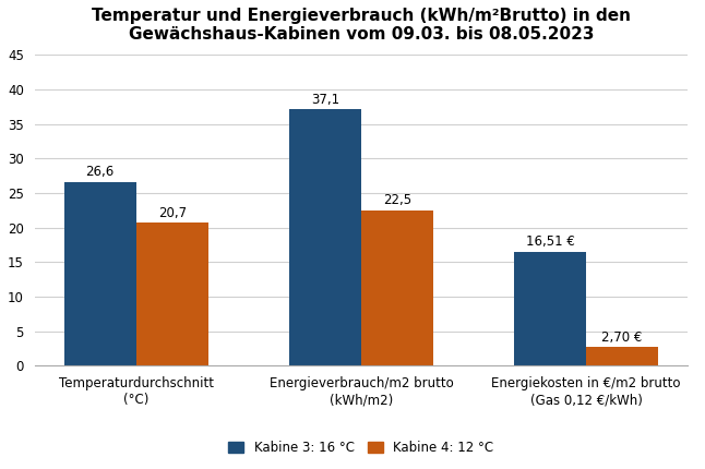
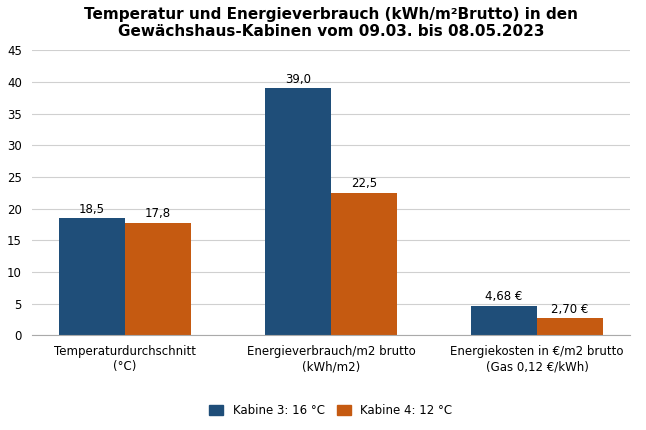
Kabine 3: 16 °C/Temperaturdurchschnitt (°C): 26,6 -> 18,5
Kabine 4: 12 °C/Temperaturdurchschnitt (°C): 20,7 -> 17,8
Kabine 3: 16 °C/Energieverbrauch/m2 brutto (kWh/m2): 37,1 -> 39,0
Kabine 3: 16 °C/Energiekosten in €/m2 brutto (Gas 0,12 €/kWh): 16,51 -> 4,68
